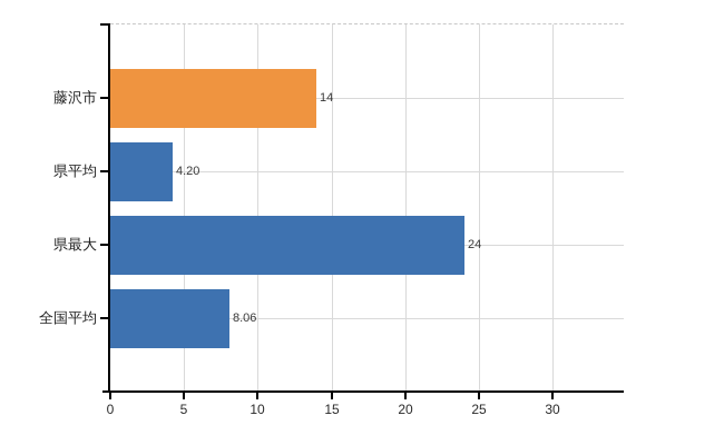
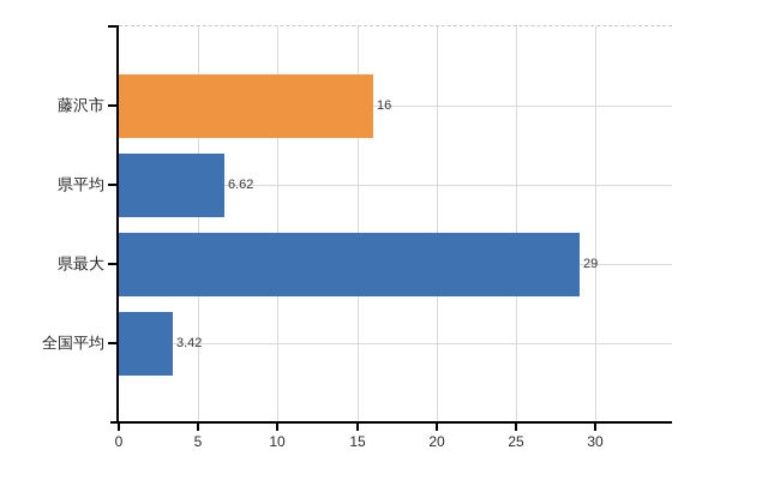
藤沢市: 14 -> 16
県平均: 4.20 -> 6.62
県最大: 24 -> 29
全国平均: 8.06 -> 3.42
